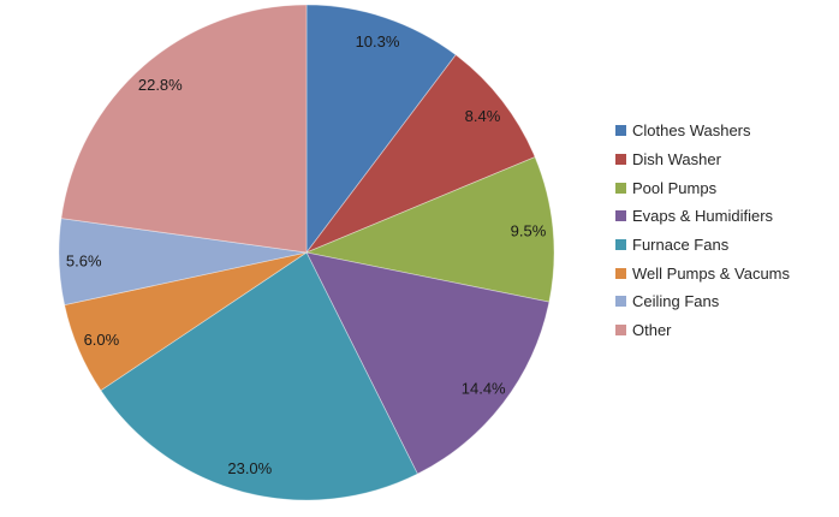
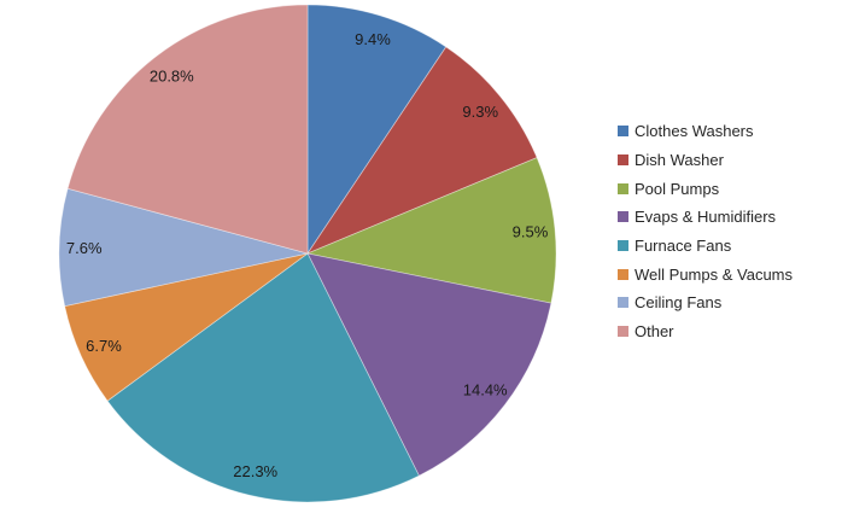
Clothes Washers: 10.3% -> 9.4%
Dish Washer: 8.4% -> 9.3%
Furnace Fans: 23.0% -> 22.3%
Well Pumps & Vacums: 6.0% -> 6.7%
Ceiling Fans: 5.6% -> 7.6%
Other: 22.8% -> 20.8%
